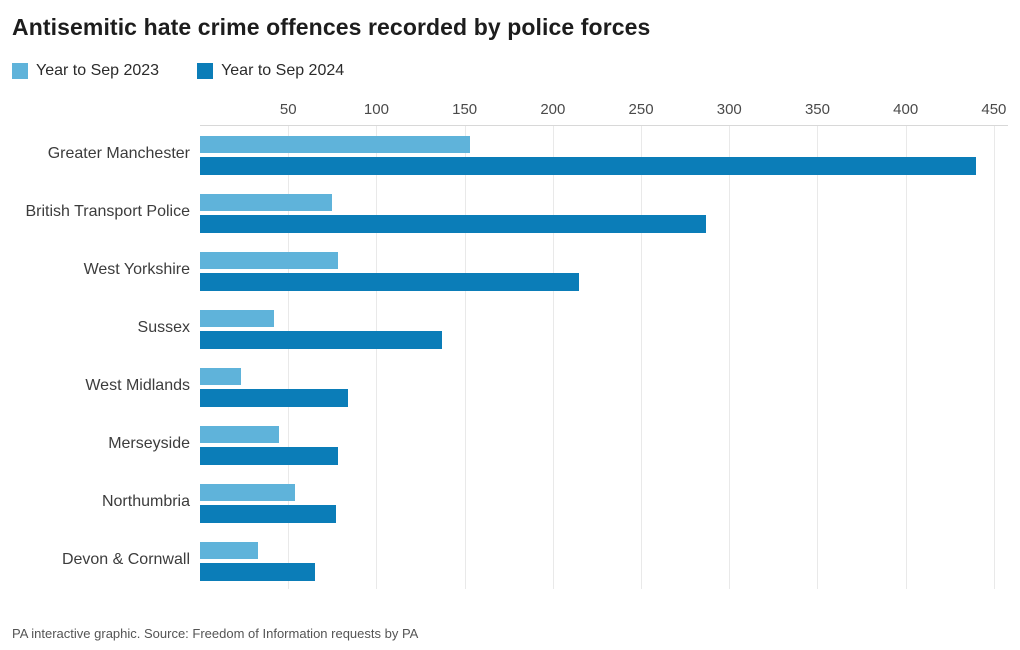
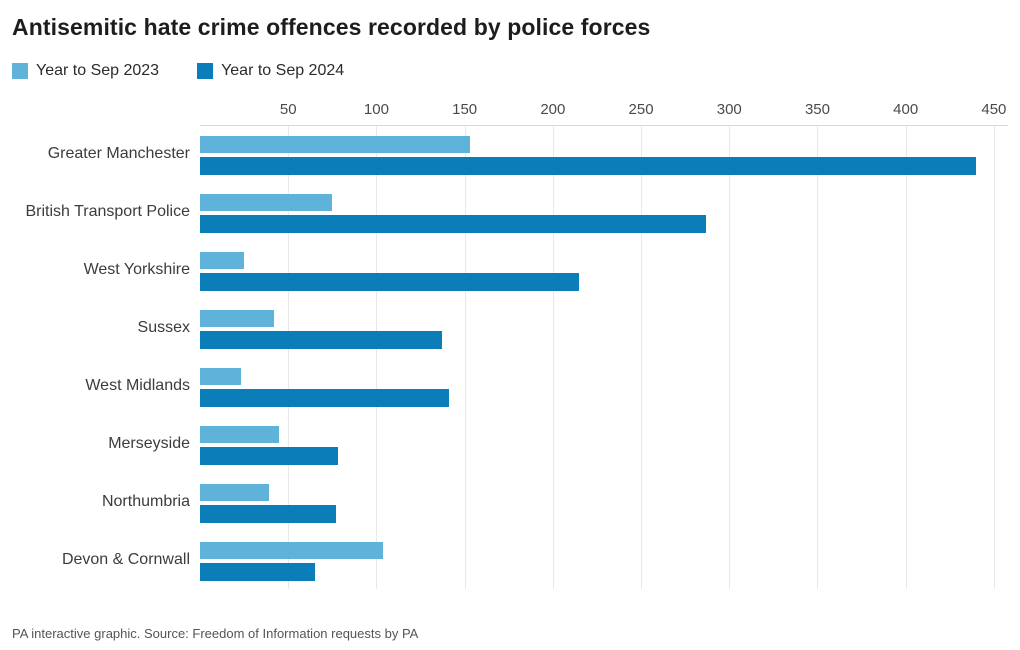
Year to Sep 2023/West Yorkshire: 78 -> 25
Year to Sep 2024/West Midlands: 84 -> 141
Year to Sep 2023/Northumbria: 54 -> 39
Year to Sep 2023/Devon & Cornwall: 33 -> 104
